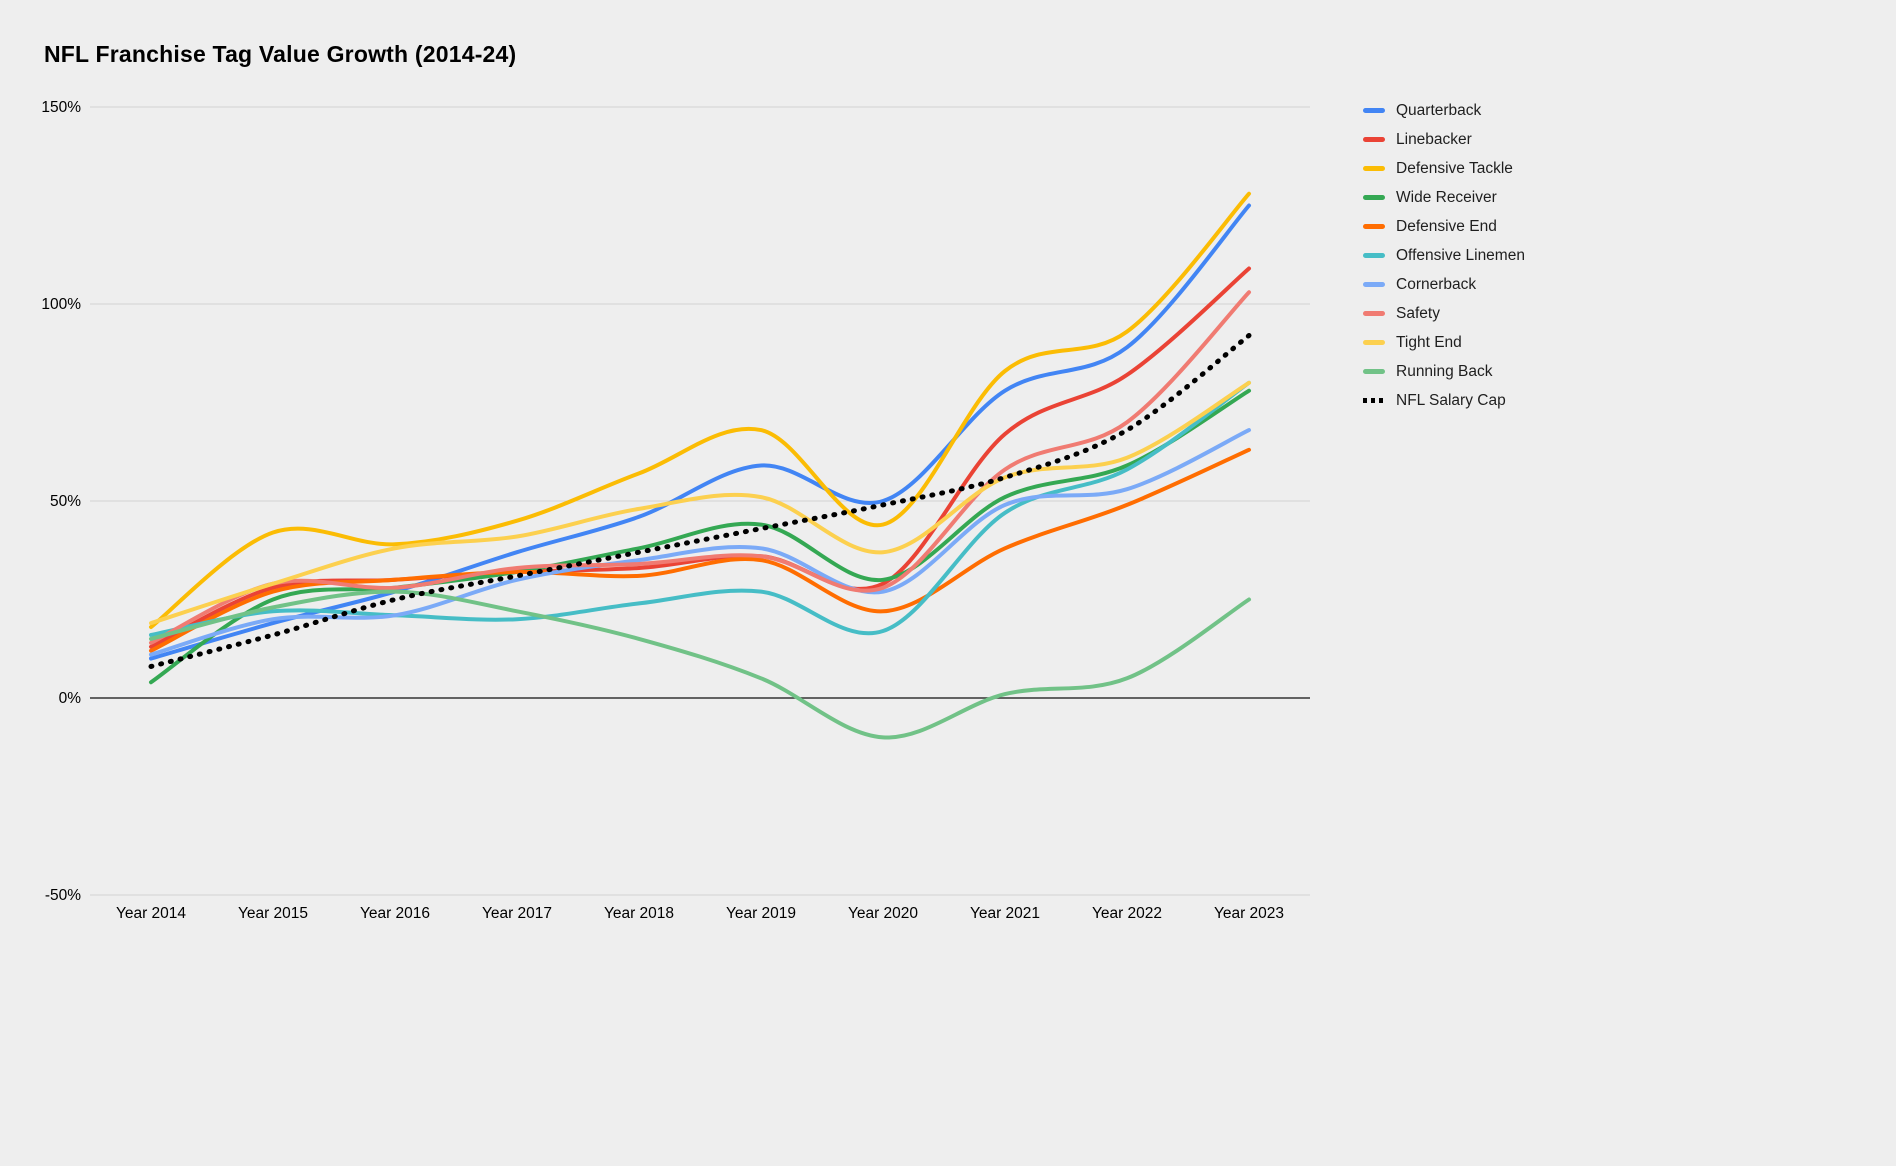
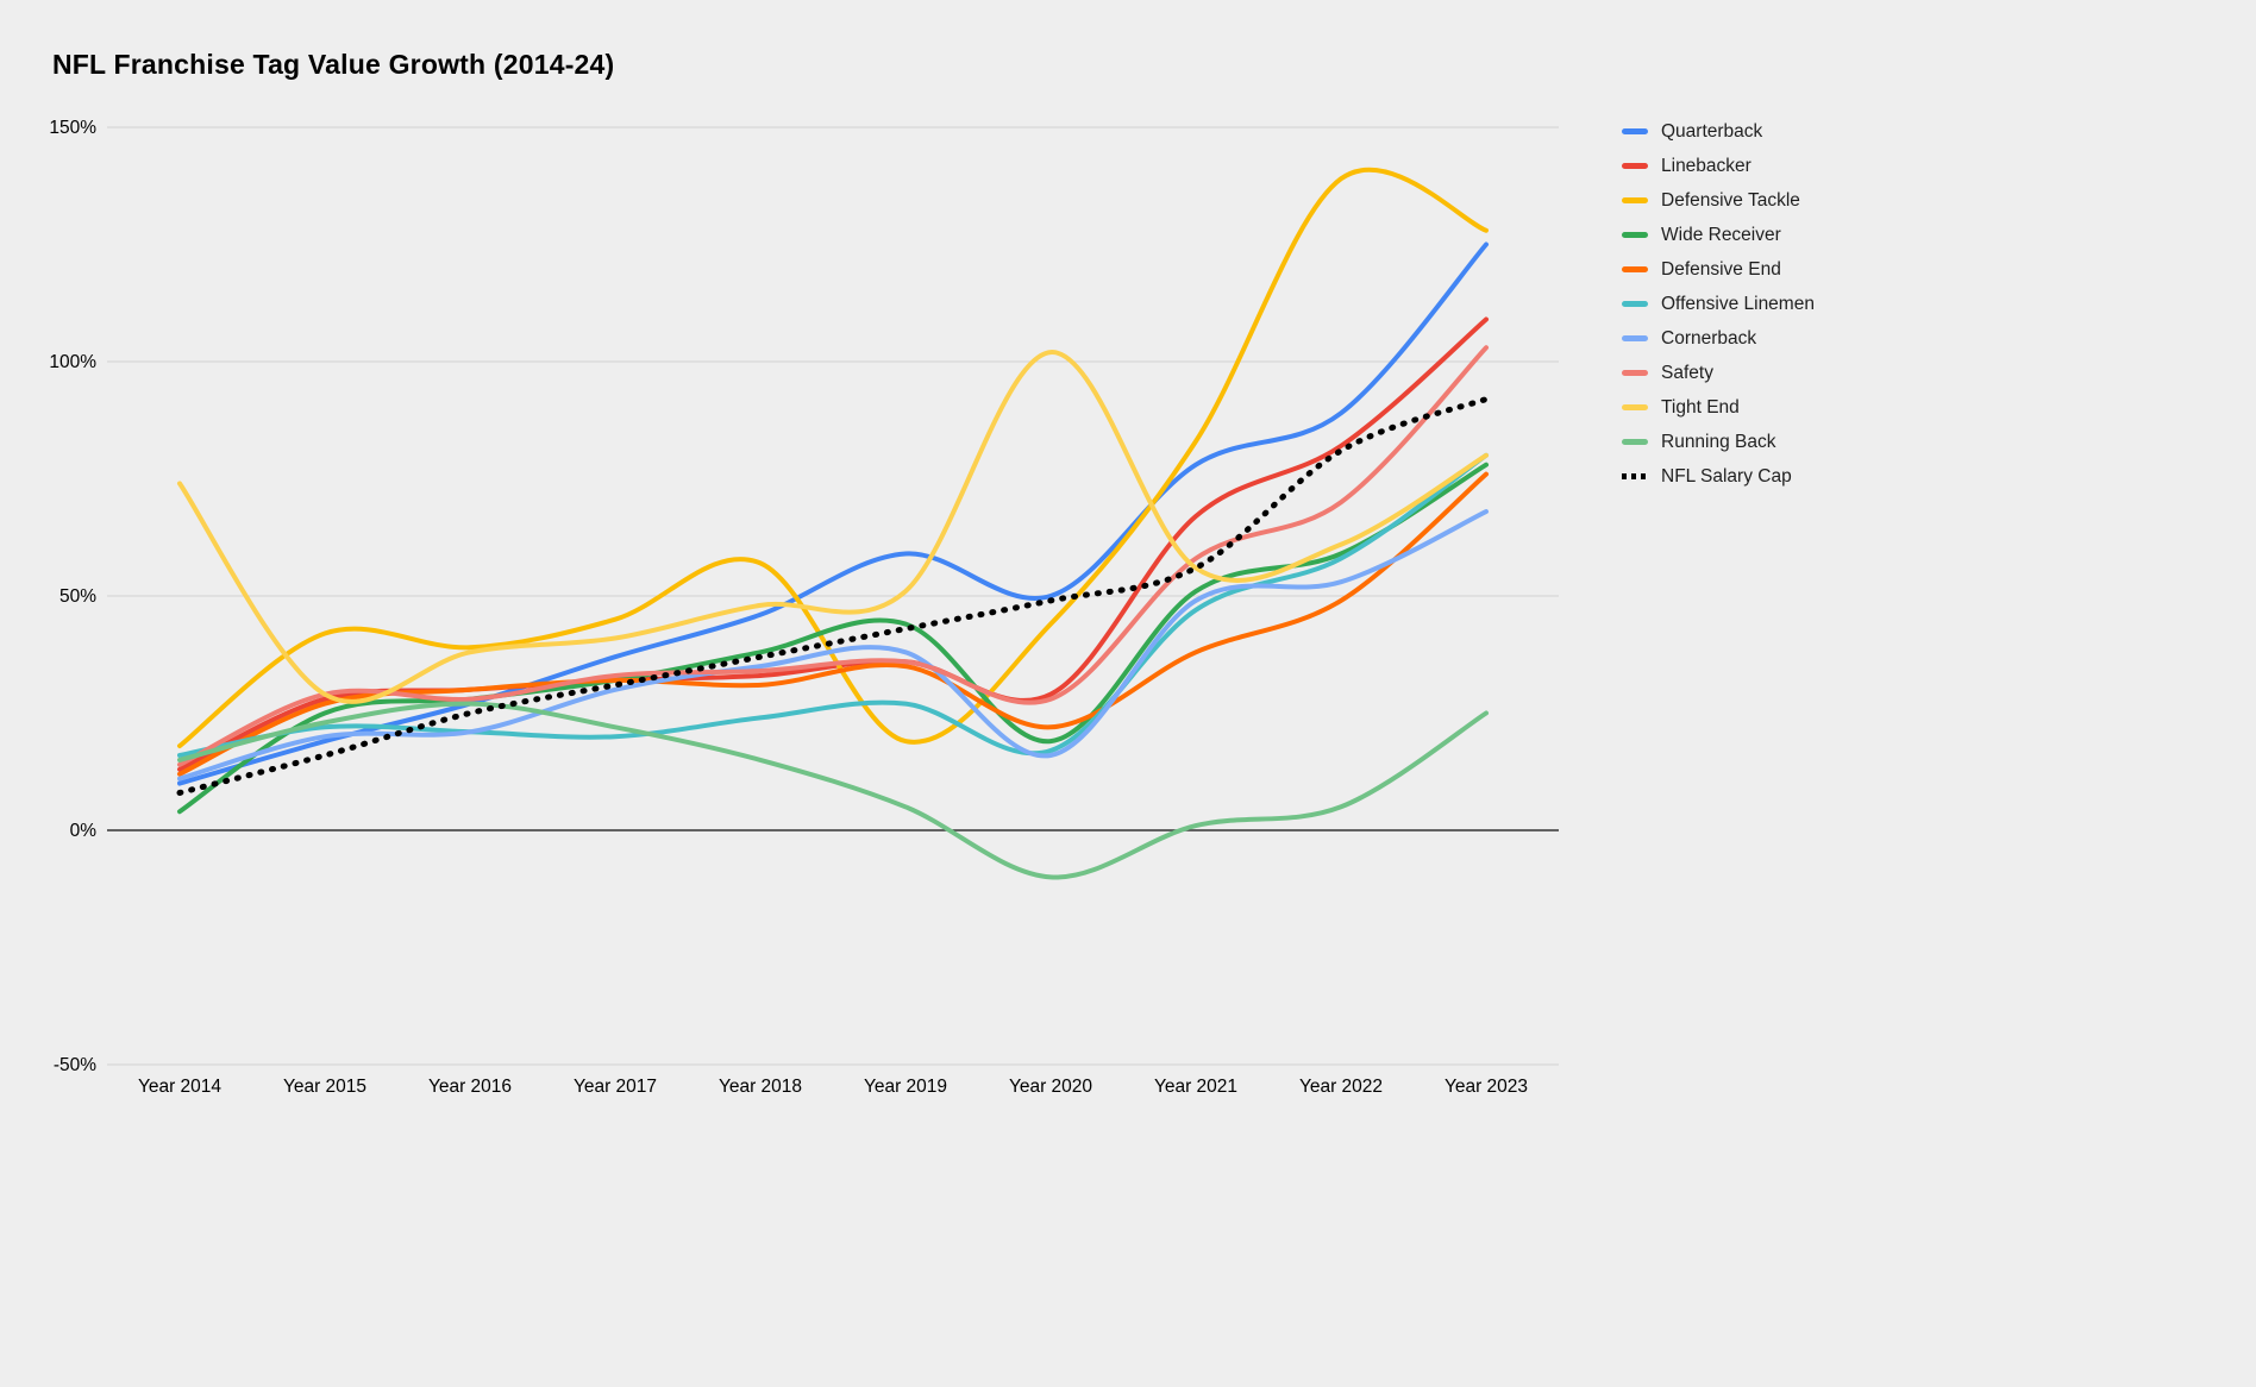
Tight End/Year 2014: 19% -> 74%
Defensive Tackle/Year 2019: 68% -> 19%
Wide Receiver/Year 2020: 30% -> 19%
Cornerback/Year 2020: 27% -> 16%
Tight End/Year 2020: 37% -> 102%
Defensive Tackle/Year 2022: 93% -> 139%
NFL Salary Cap/Year 2022: 68% -> 81%
Defensive End/Year 2023: 63% -> 76%
